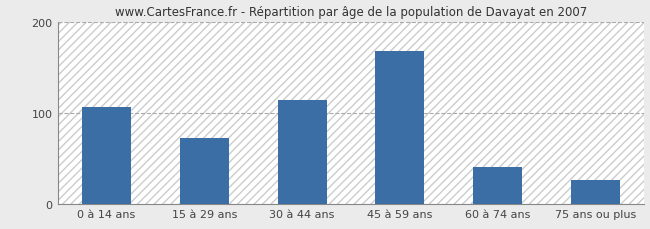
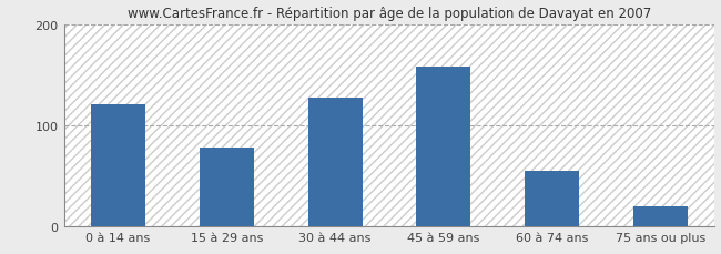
0 à 14 ans: 106 -> 120
15 à 29 ans: 72 -> 78
30 à 44 ans: 114 -> 127
45 à 59 ans: 168 -> 158
60 à 74 ans: 40 -> 55
75 ans ou plus: 26 -> 20
